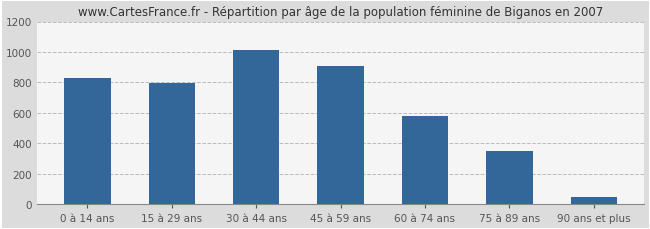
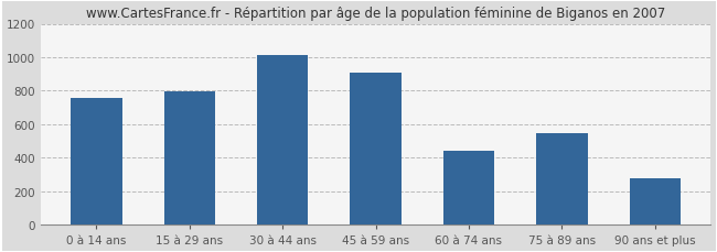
0 à 14 ans: 830 -> 760
60 à 74 ans: 580 -> 440
75 à 89 ans: 350 -> 550
90 ans et plus: 50 -> 280
